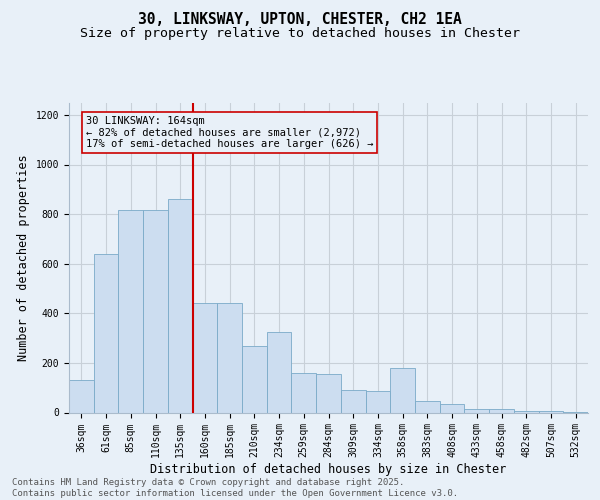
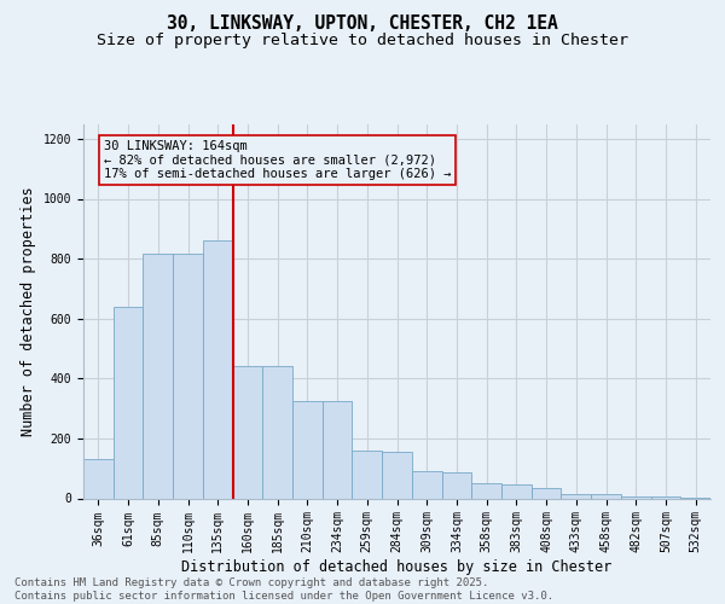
210sqm: 270 -> 325
358sqm: 180 -> 50
